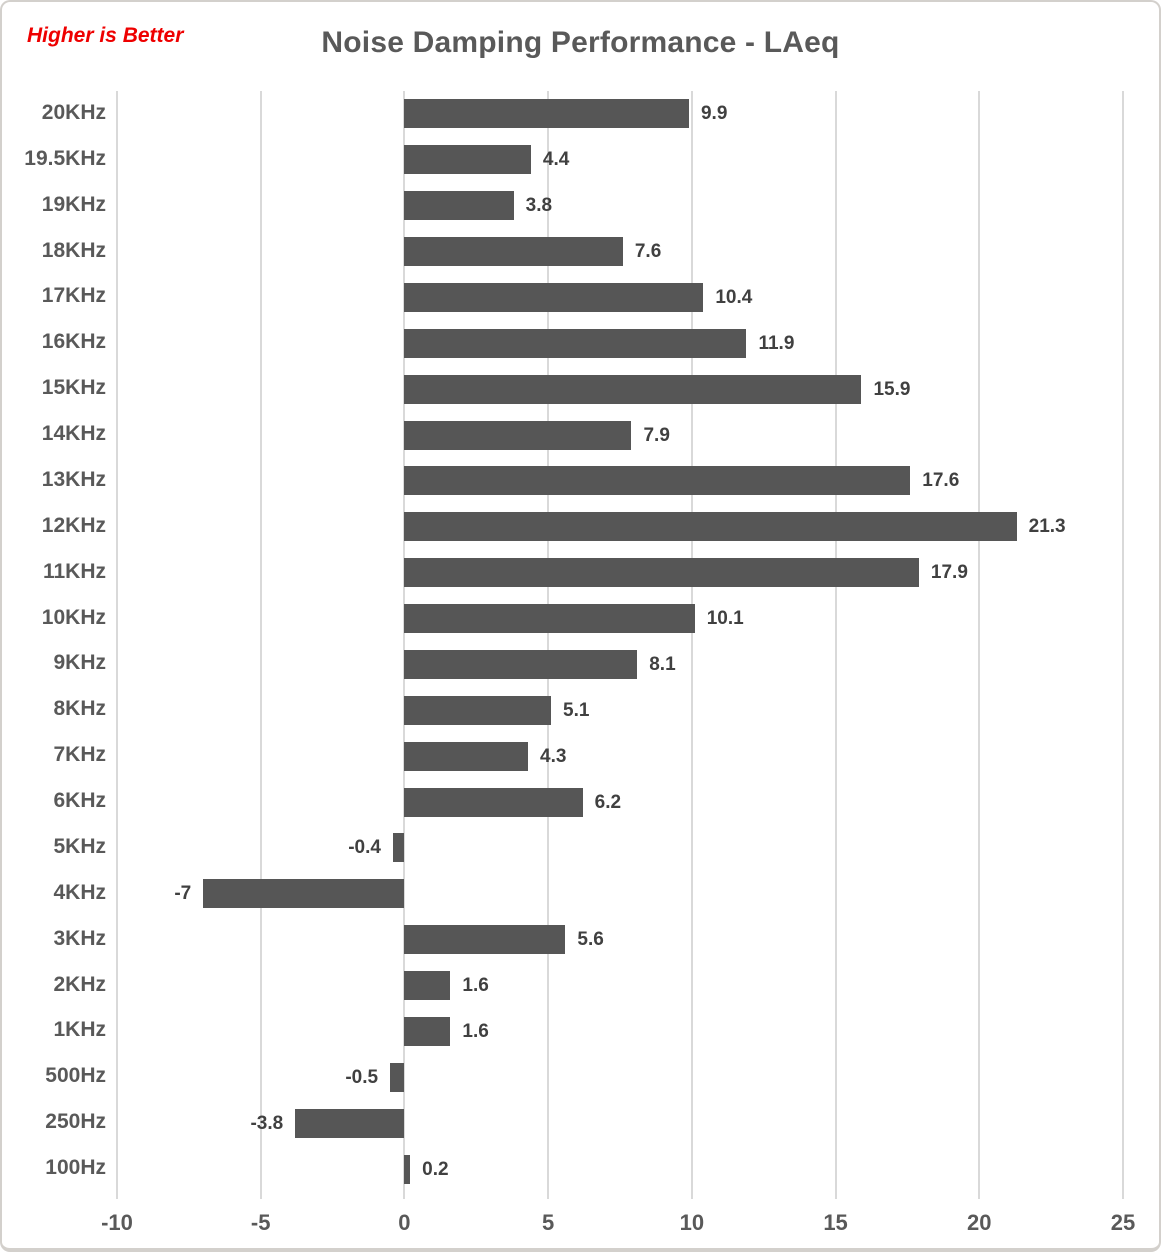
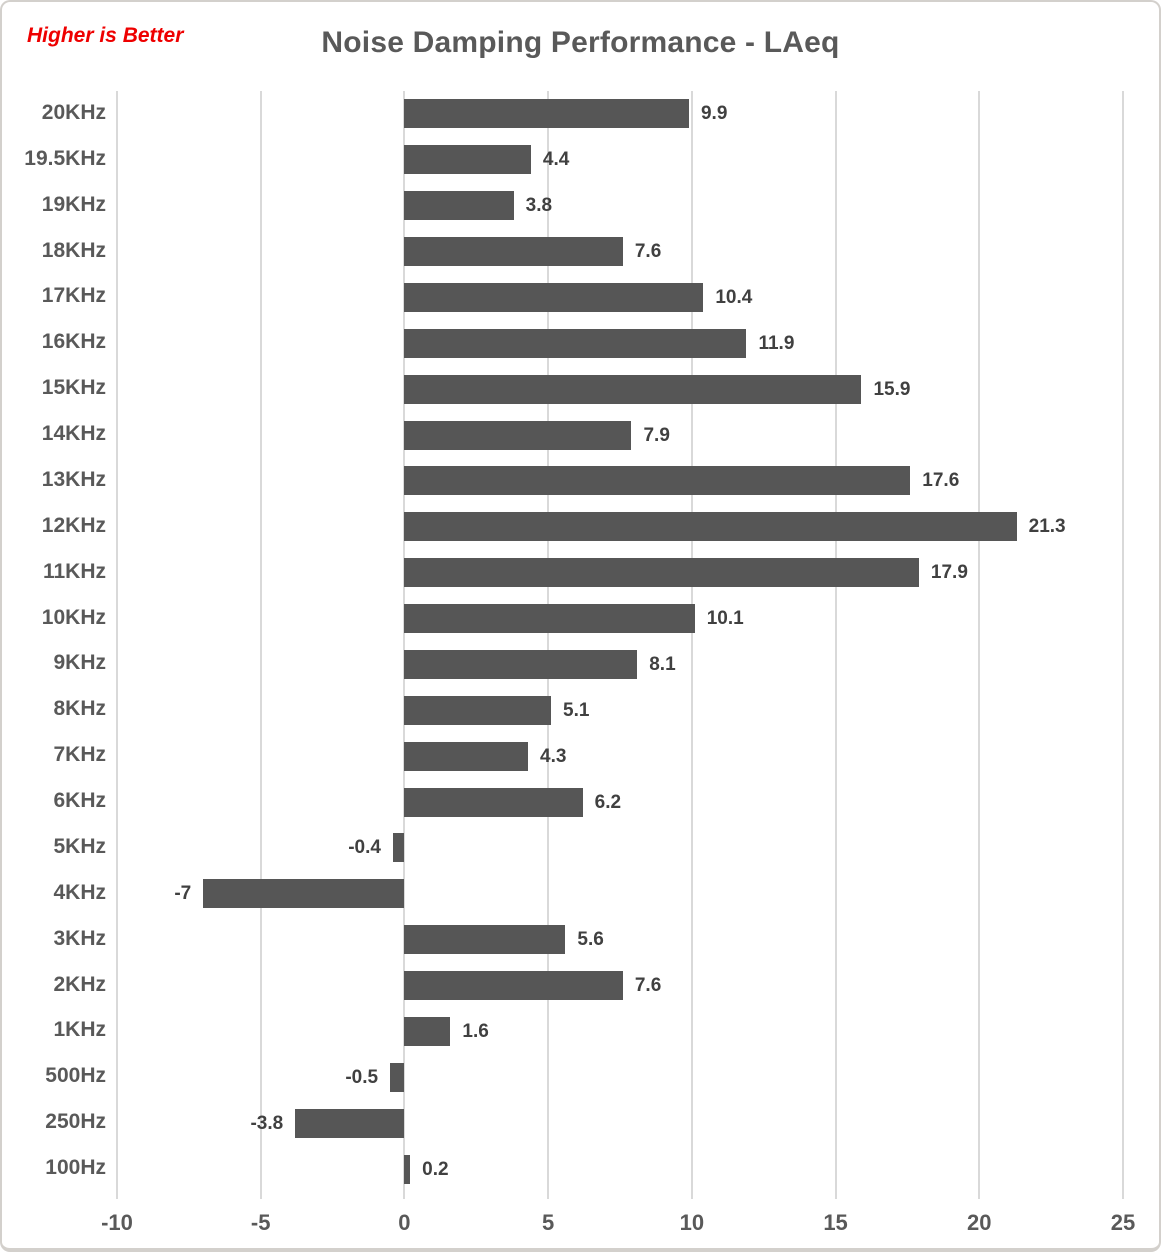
2KHz: 1.6 -> 7.6
